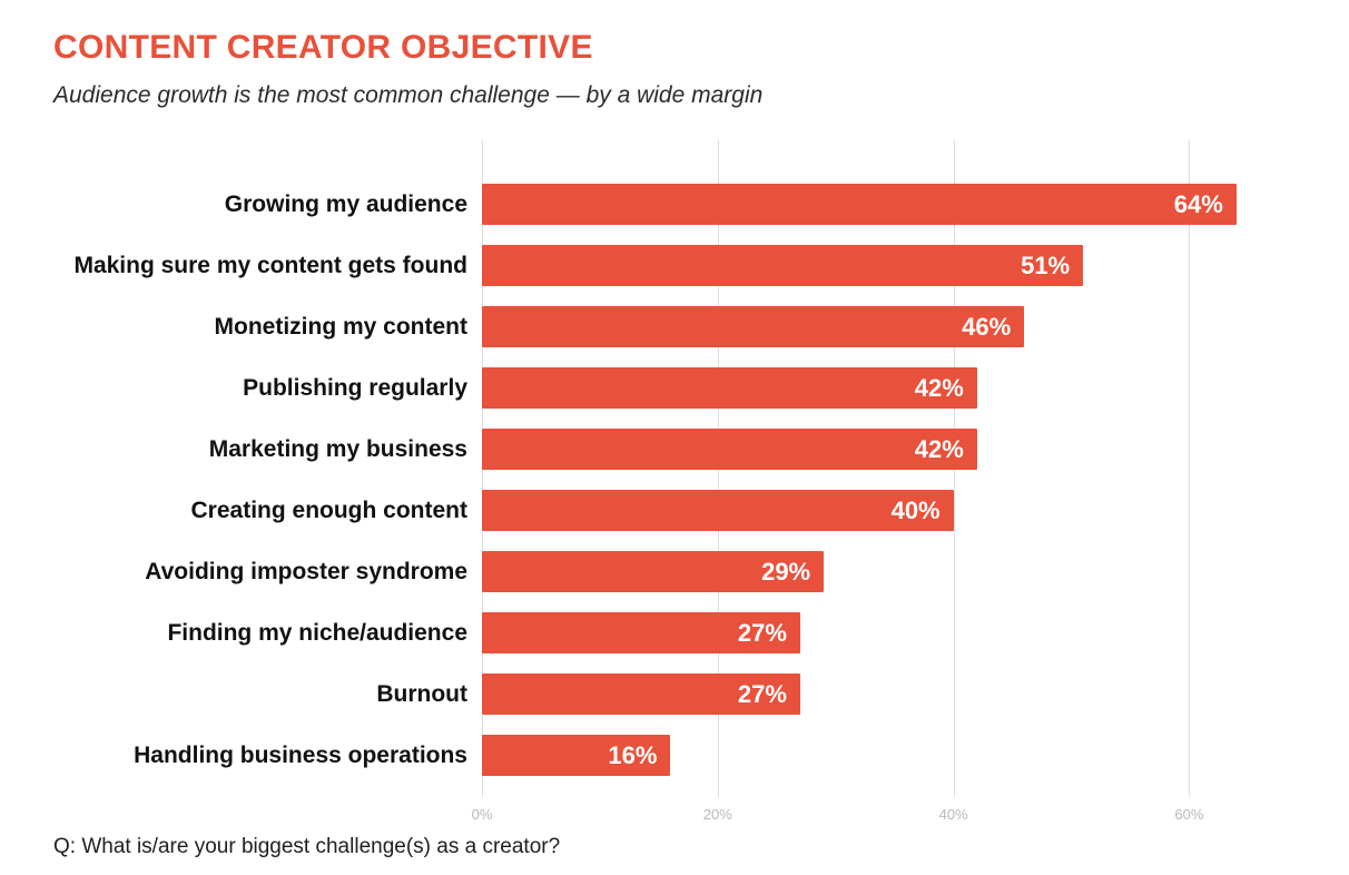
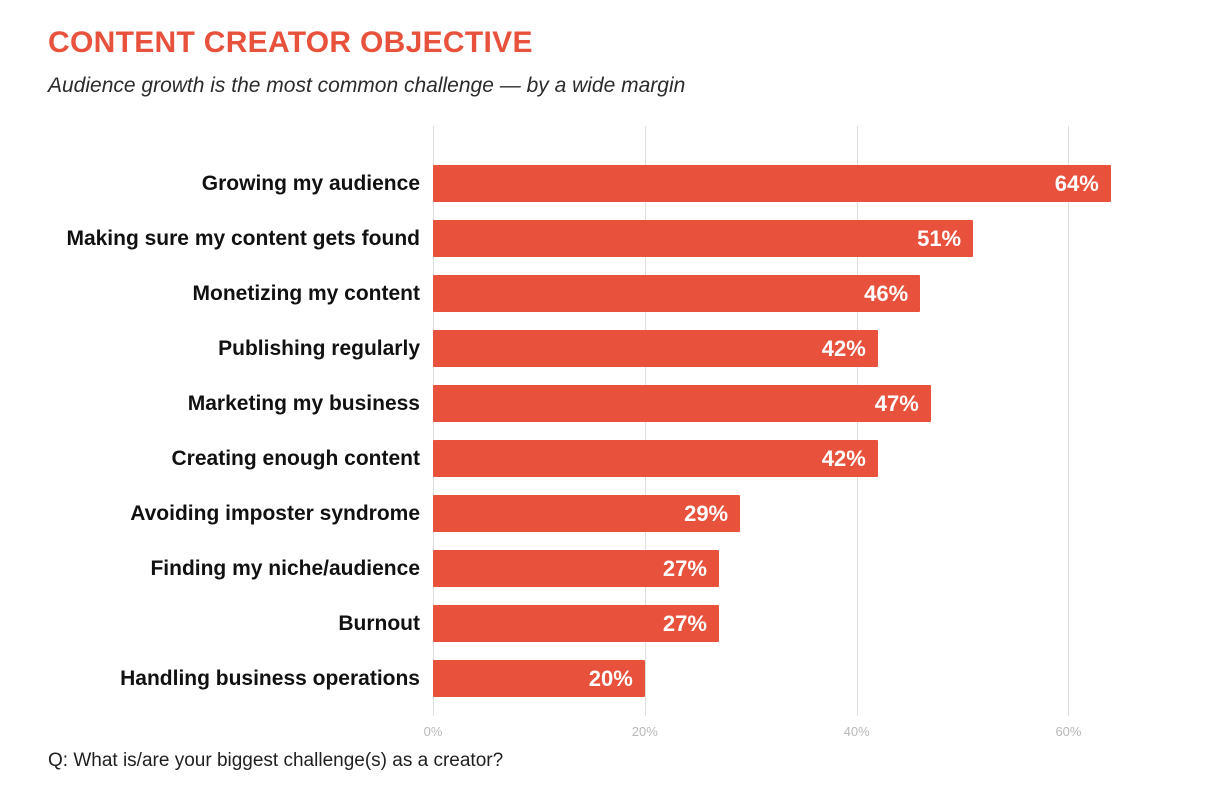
Marketing my business: 42% -> 47%
Creating enough content: 40% -> 42%
Handling business operations: 16% -> 20%
